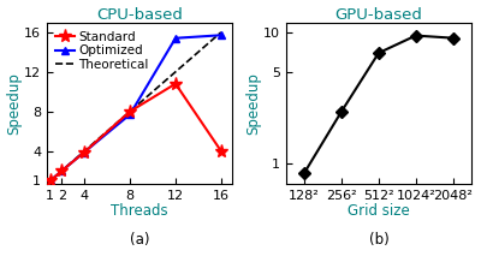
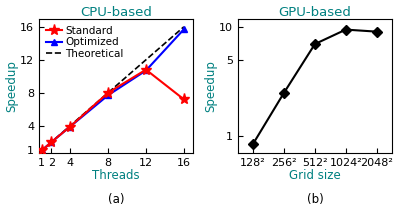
CPU-based/Optimized/12: 15.4 -> 10.7
CPU-based/Standard/16: 4.0 -> 7.2
